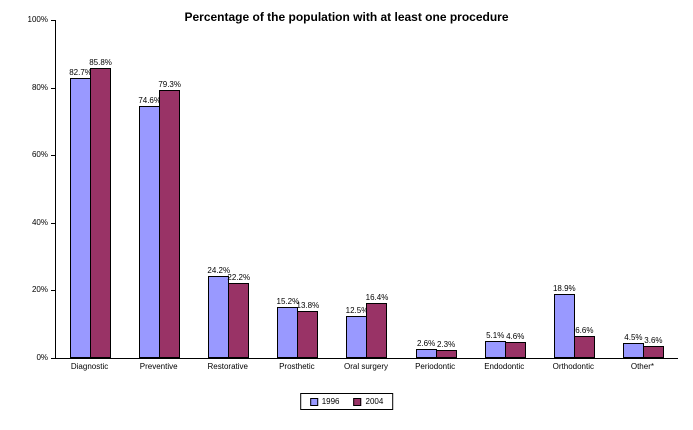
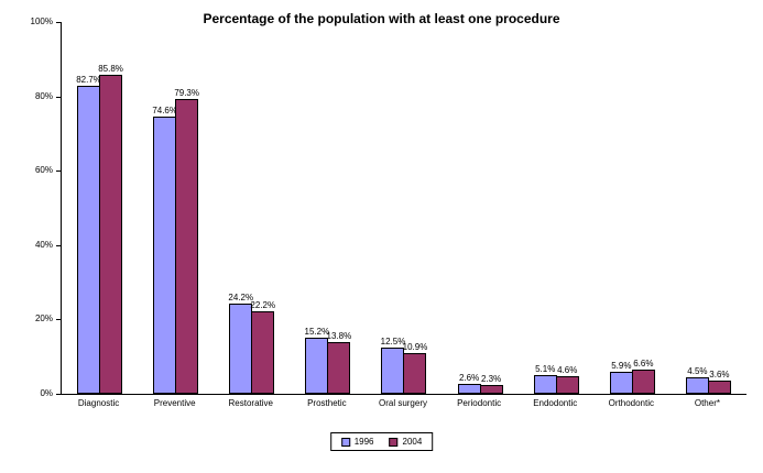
2004/Oral surgery: 16.4% -> 10.9%
1996/Orthodontic: 18.9% -> 5.9%
